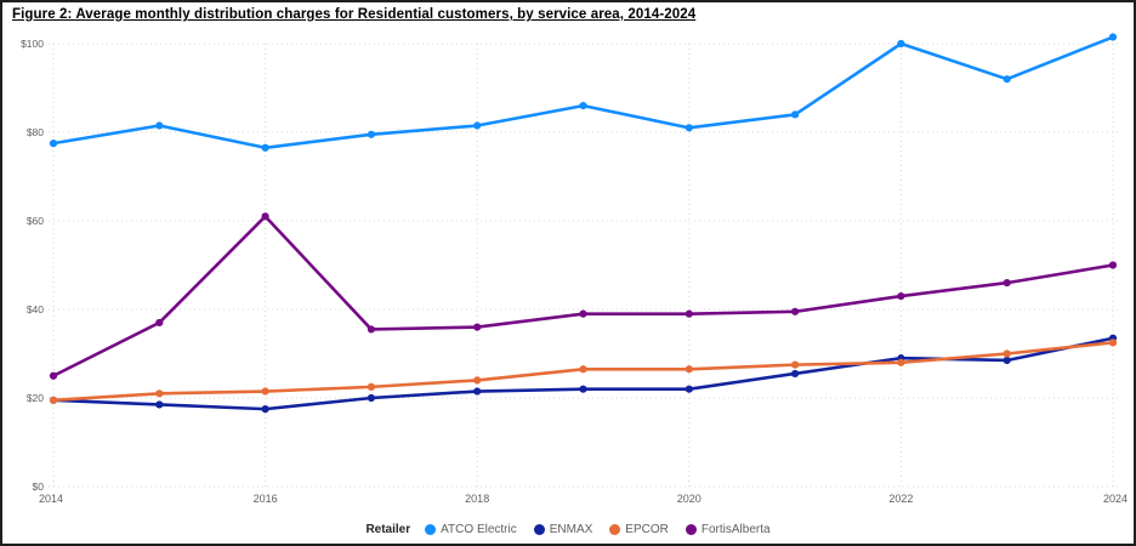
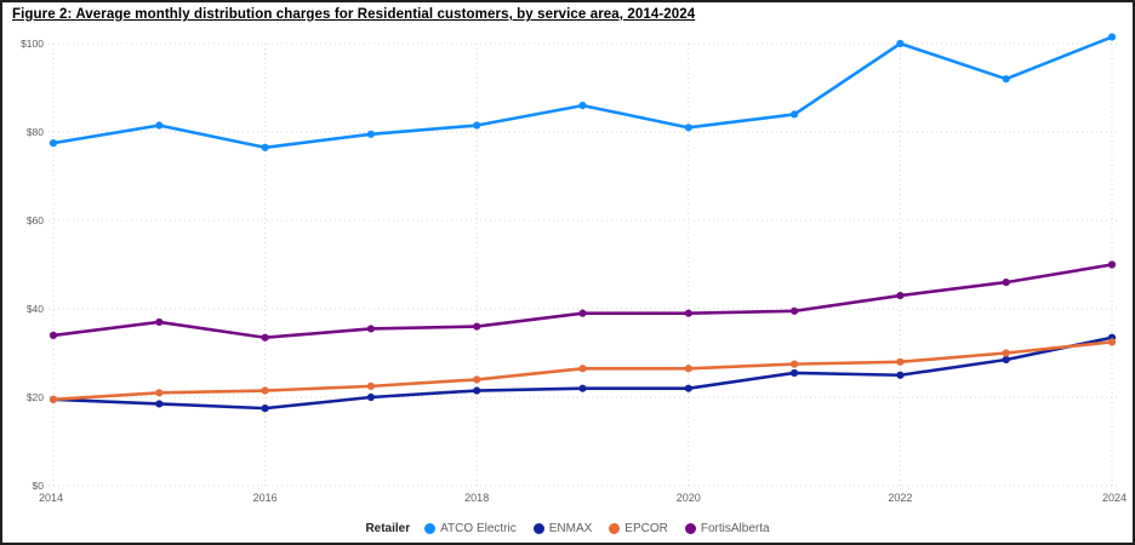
FortisAlberta/2014: $25 -> $34
FortisAlberta/2016: $61 -> $34
ENMAX/2022: $29 -> $25
